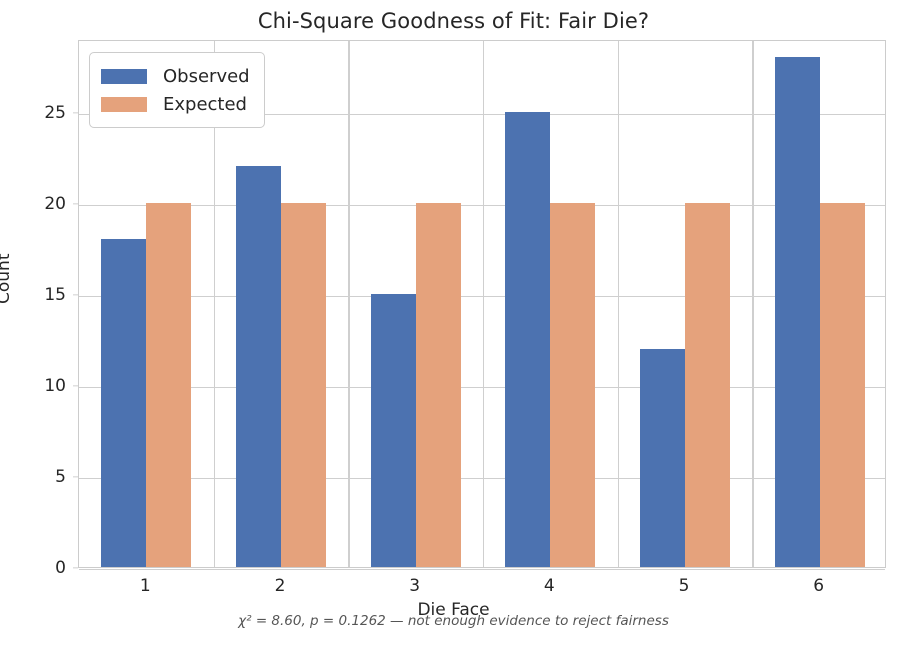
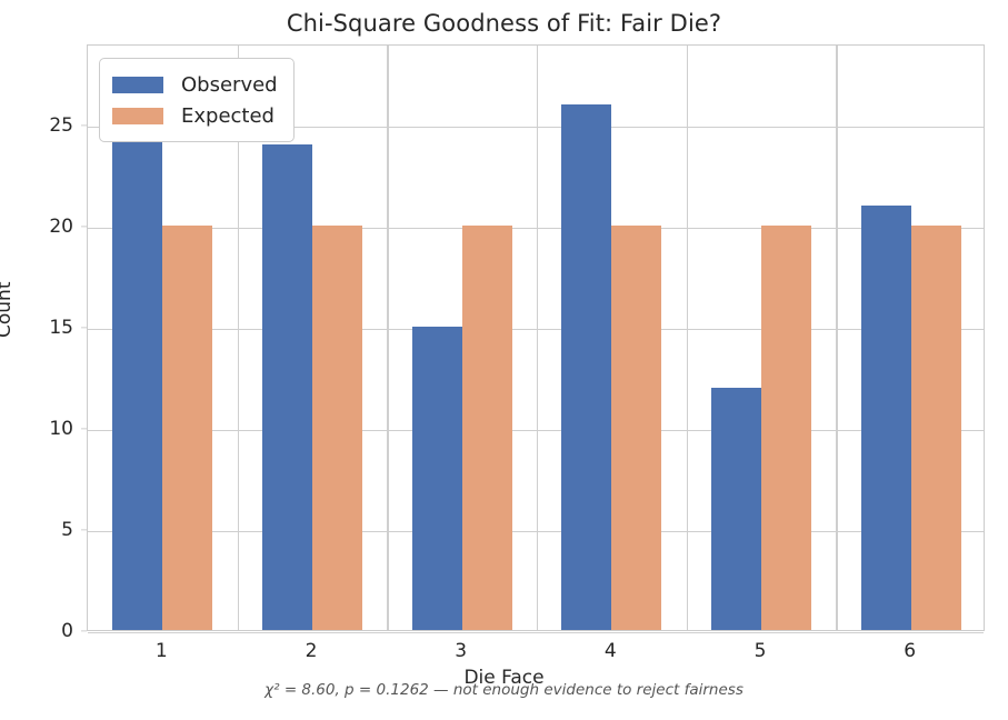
Observed/1: 18 -> 25
Observed/2: 22 -> 24
Observed/4: 25 -> 26
Observed/6: 28 -> 21
